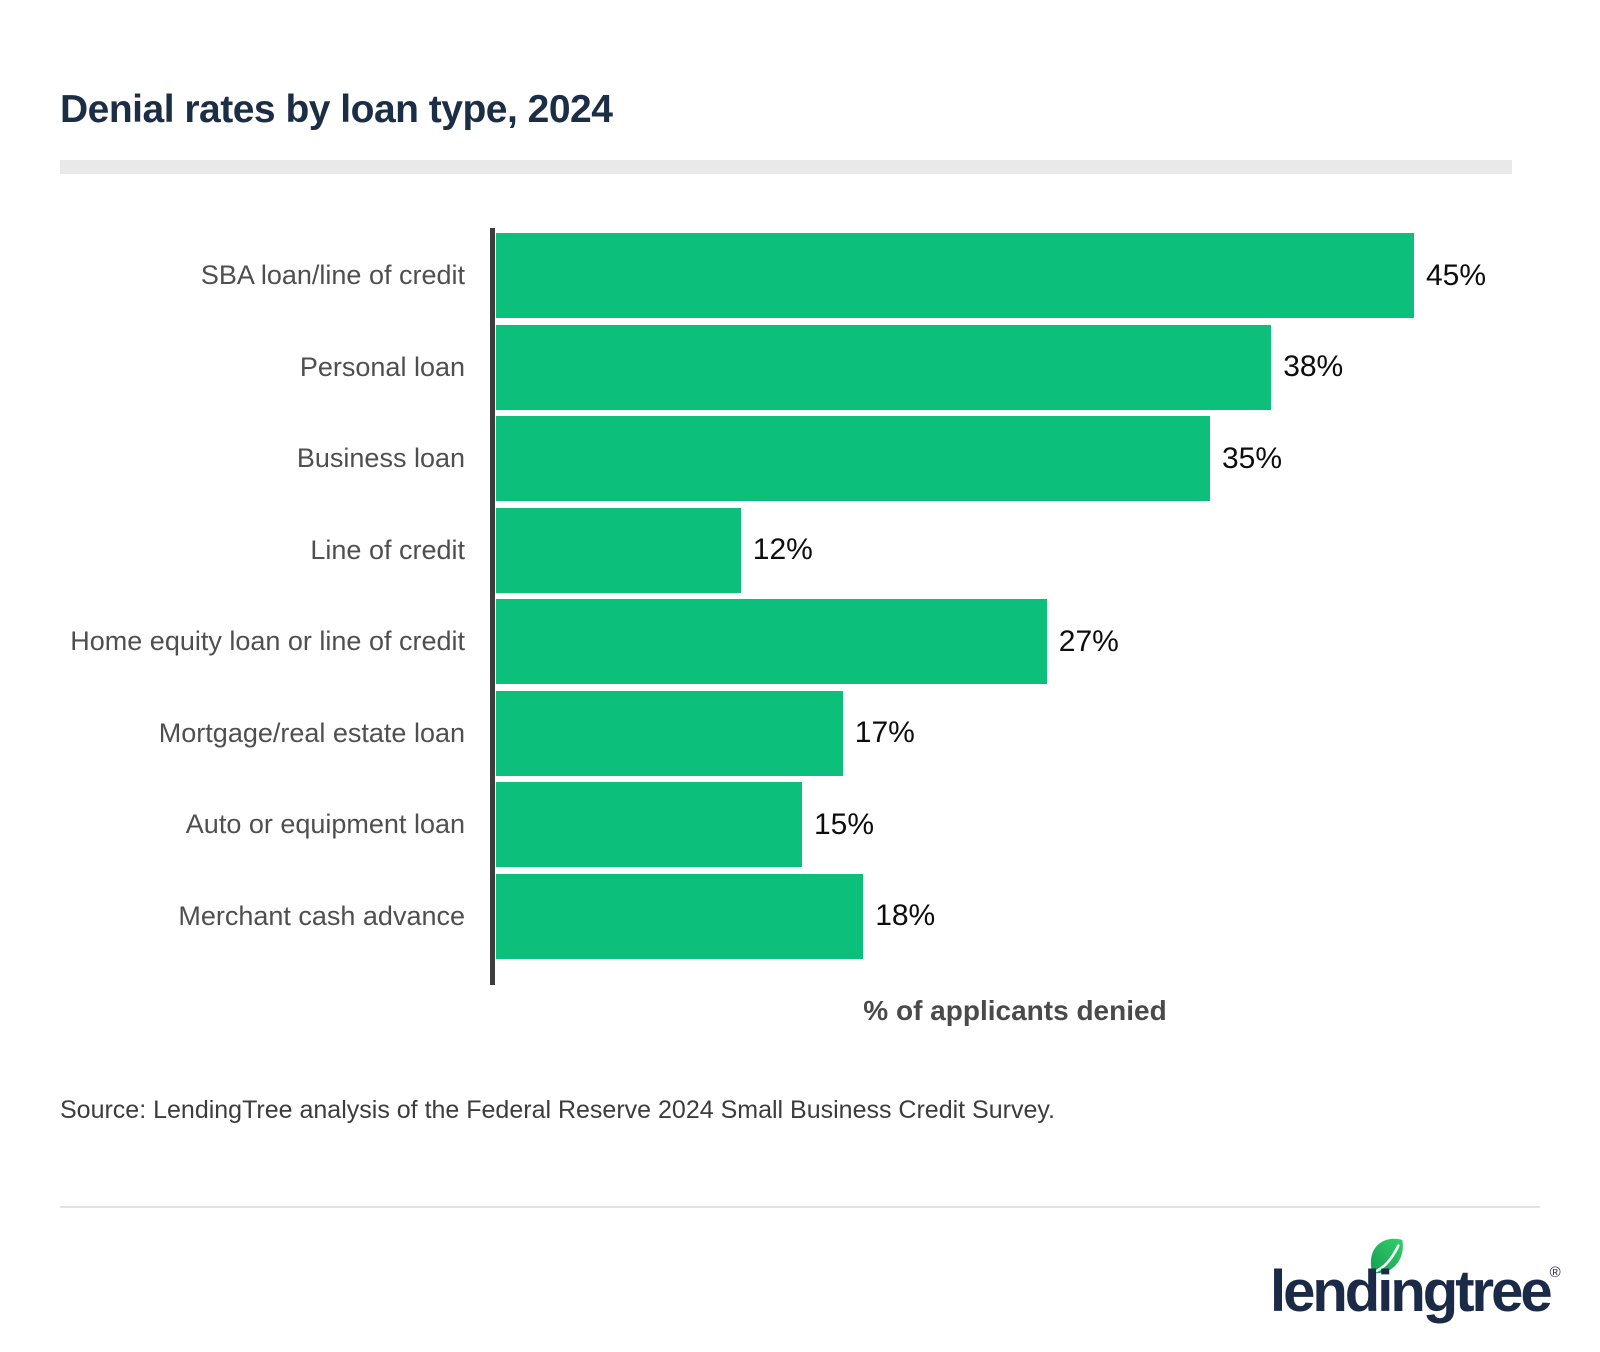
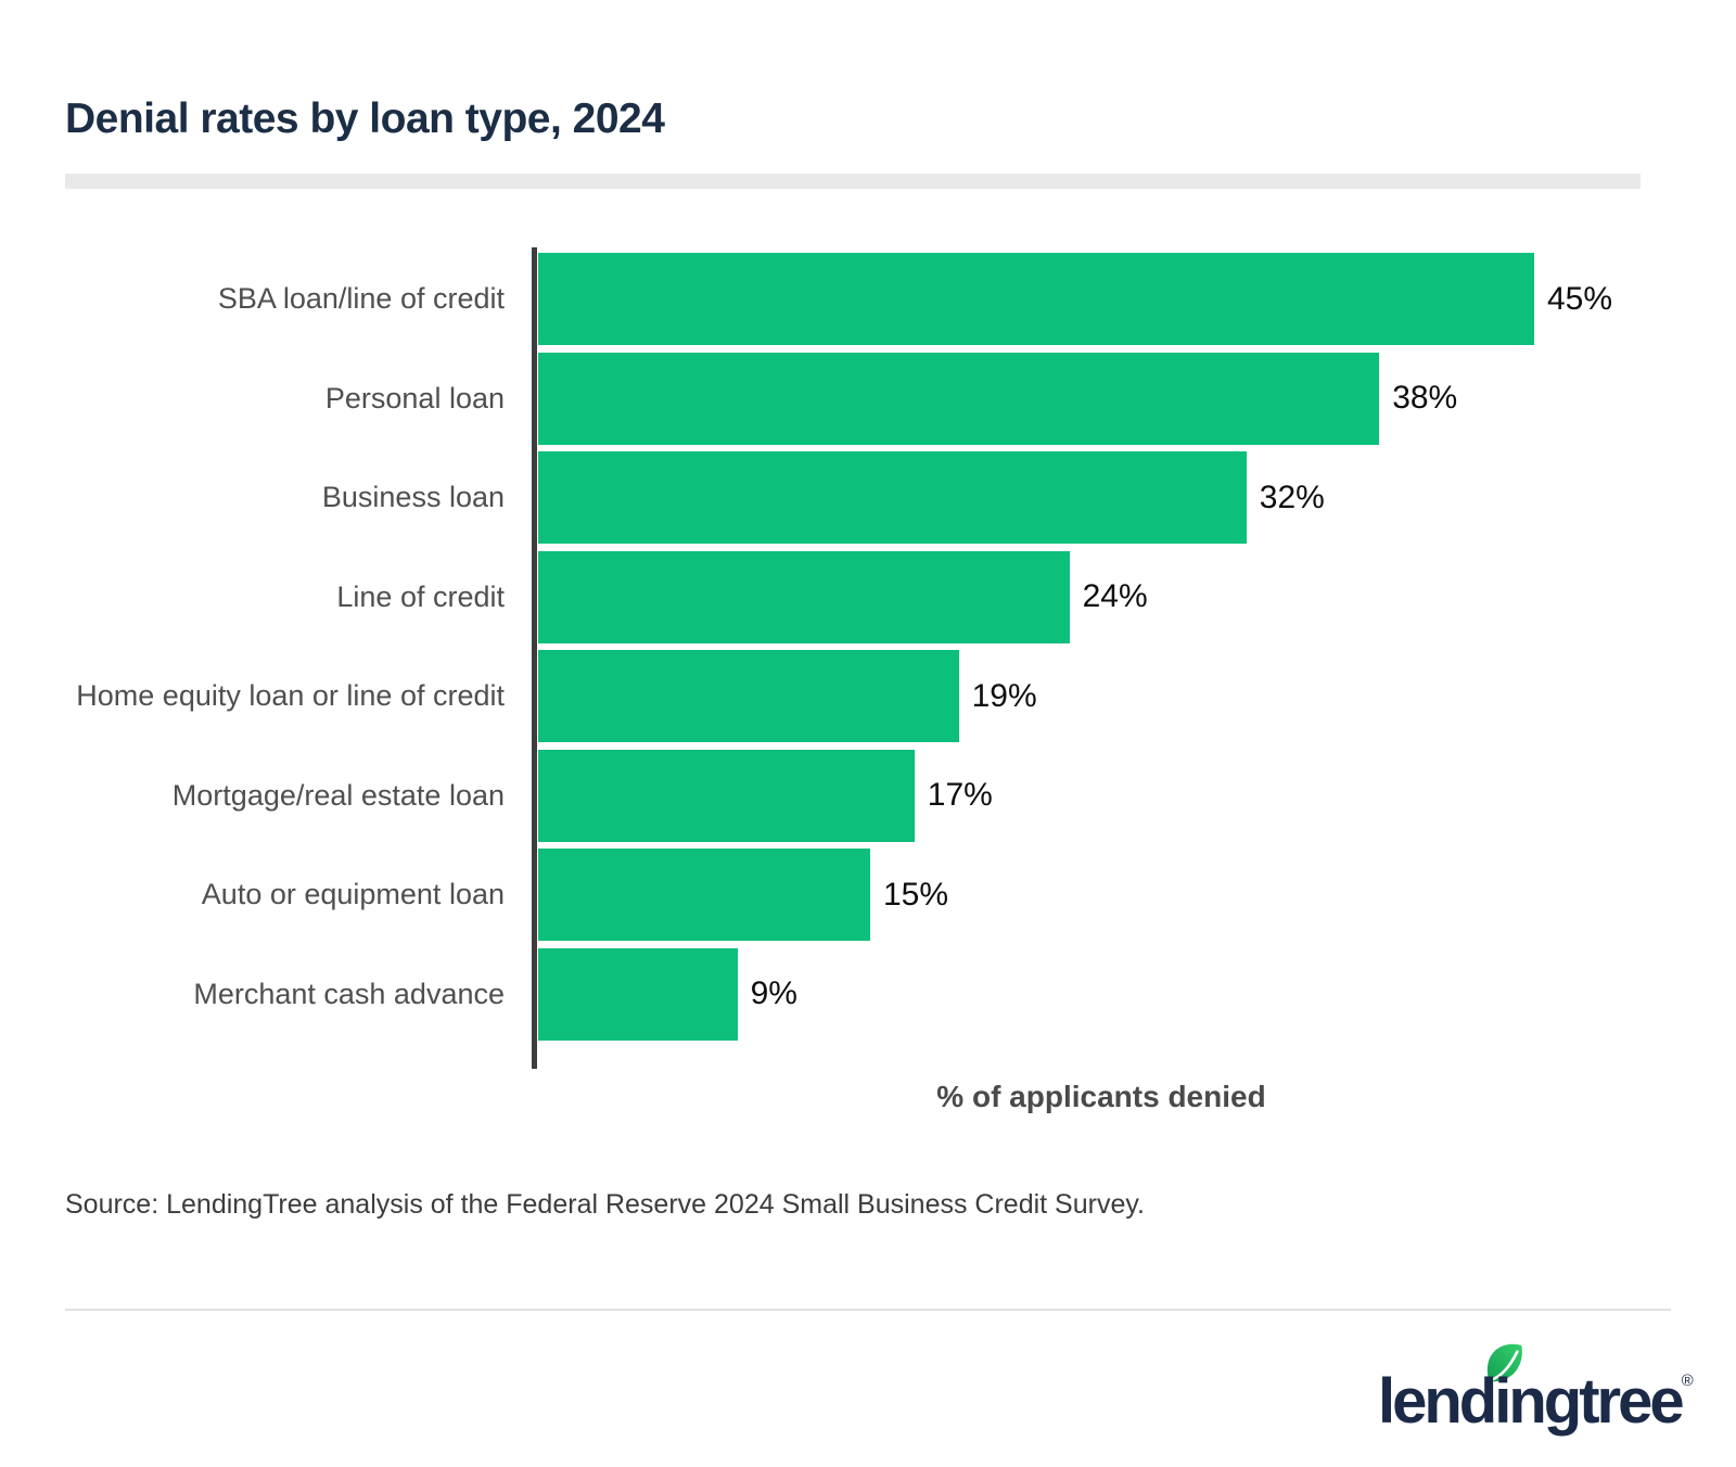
Business loan: 35% -> 32%
Line of credit: 12% -> 24%
Home equity loan or line of credit: 27% -> 19%
Merchant cash advance: 18% -> 9%
